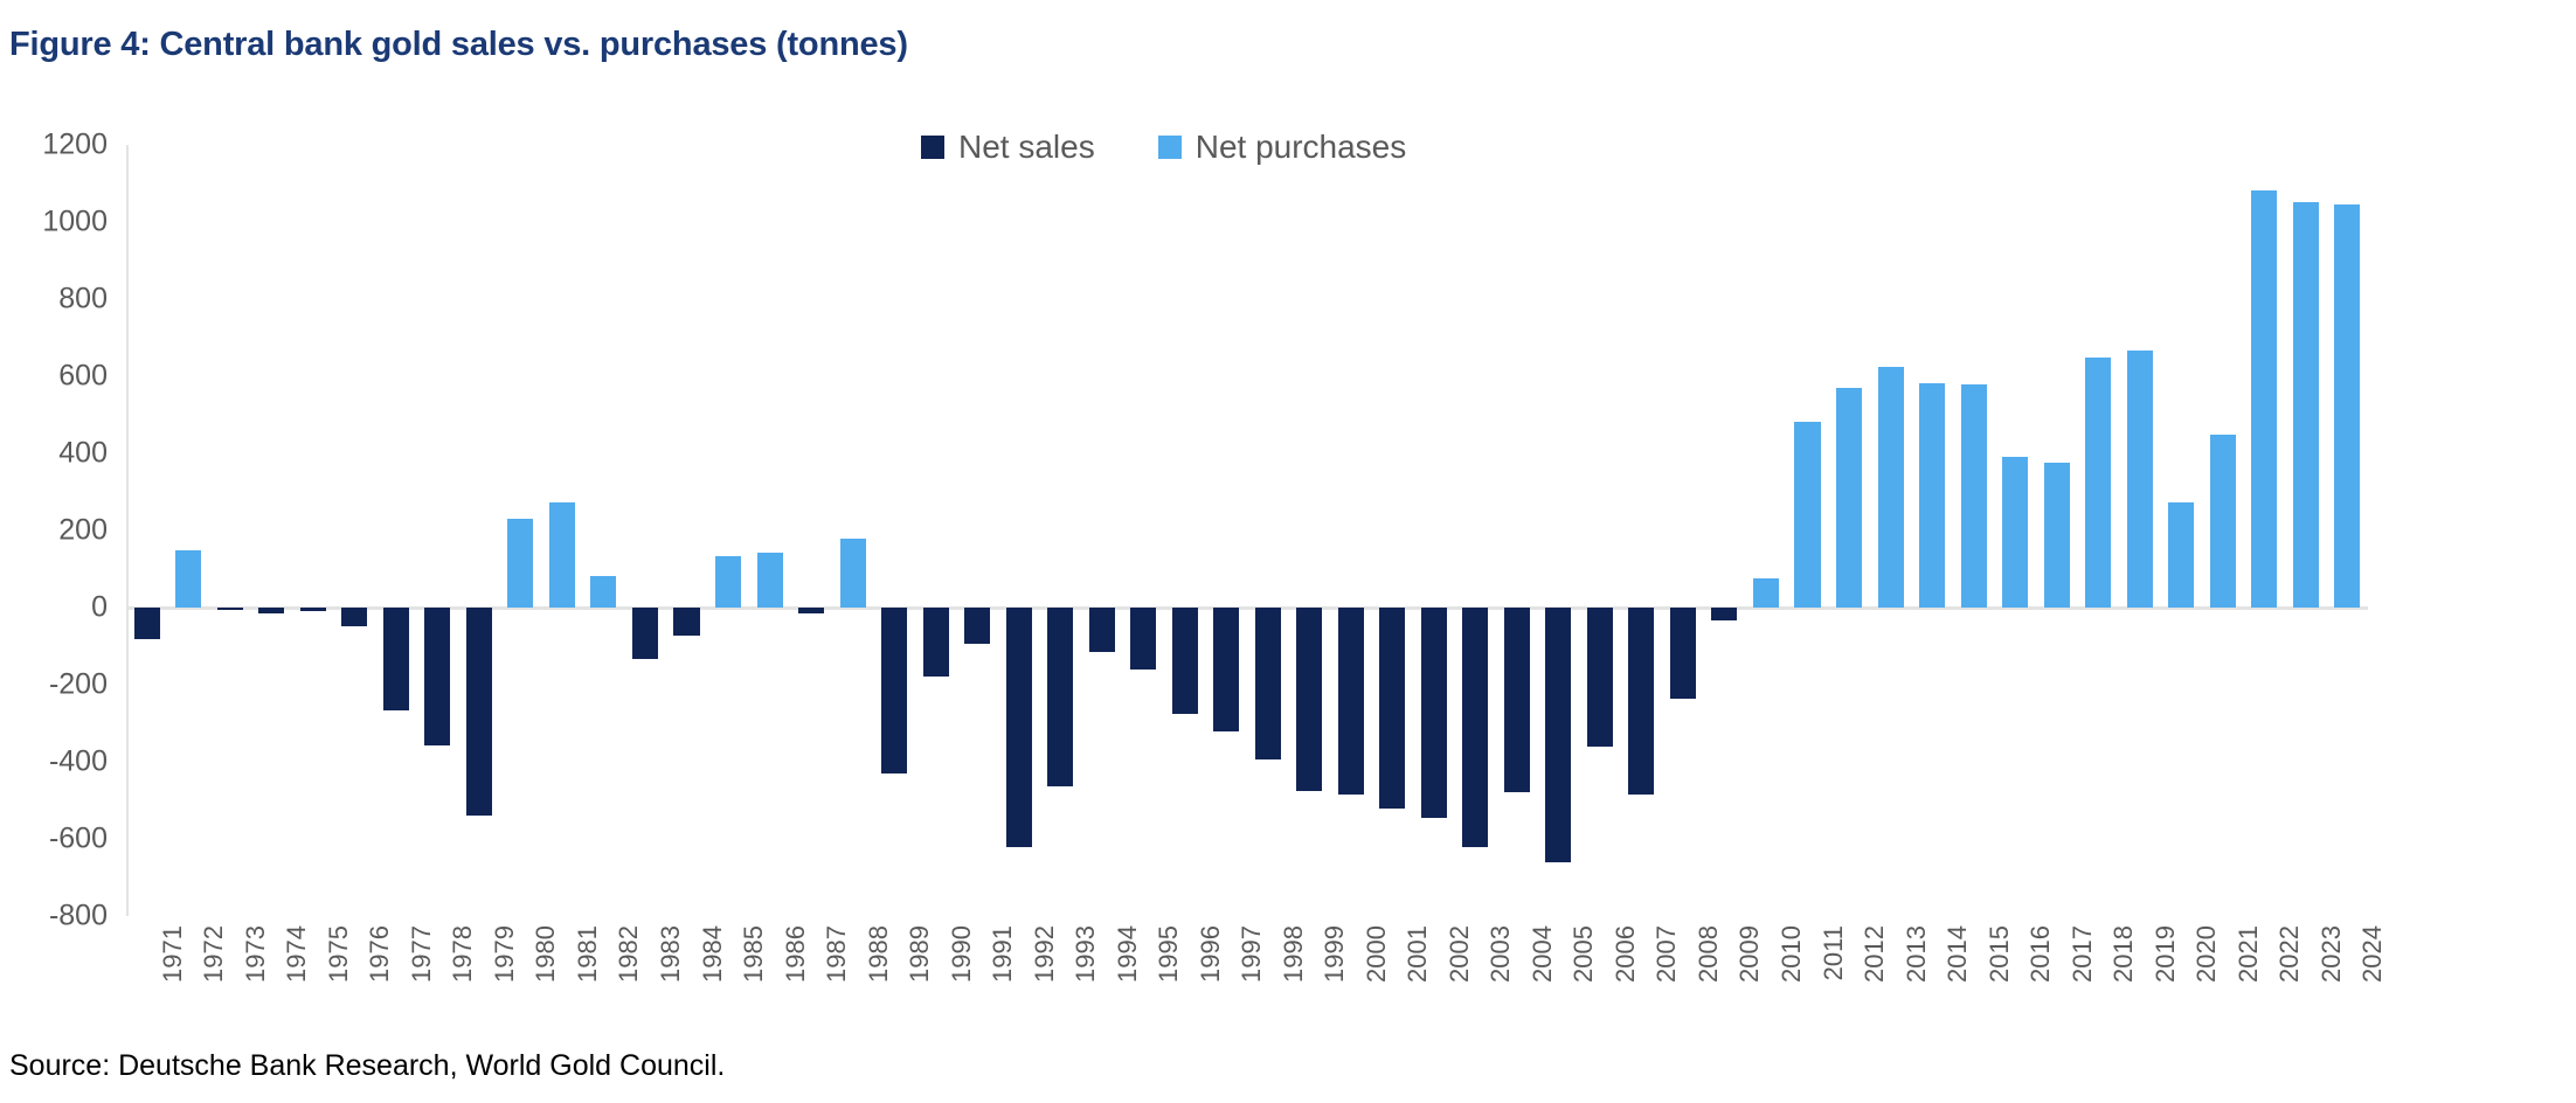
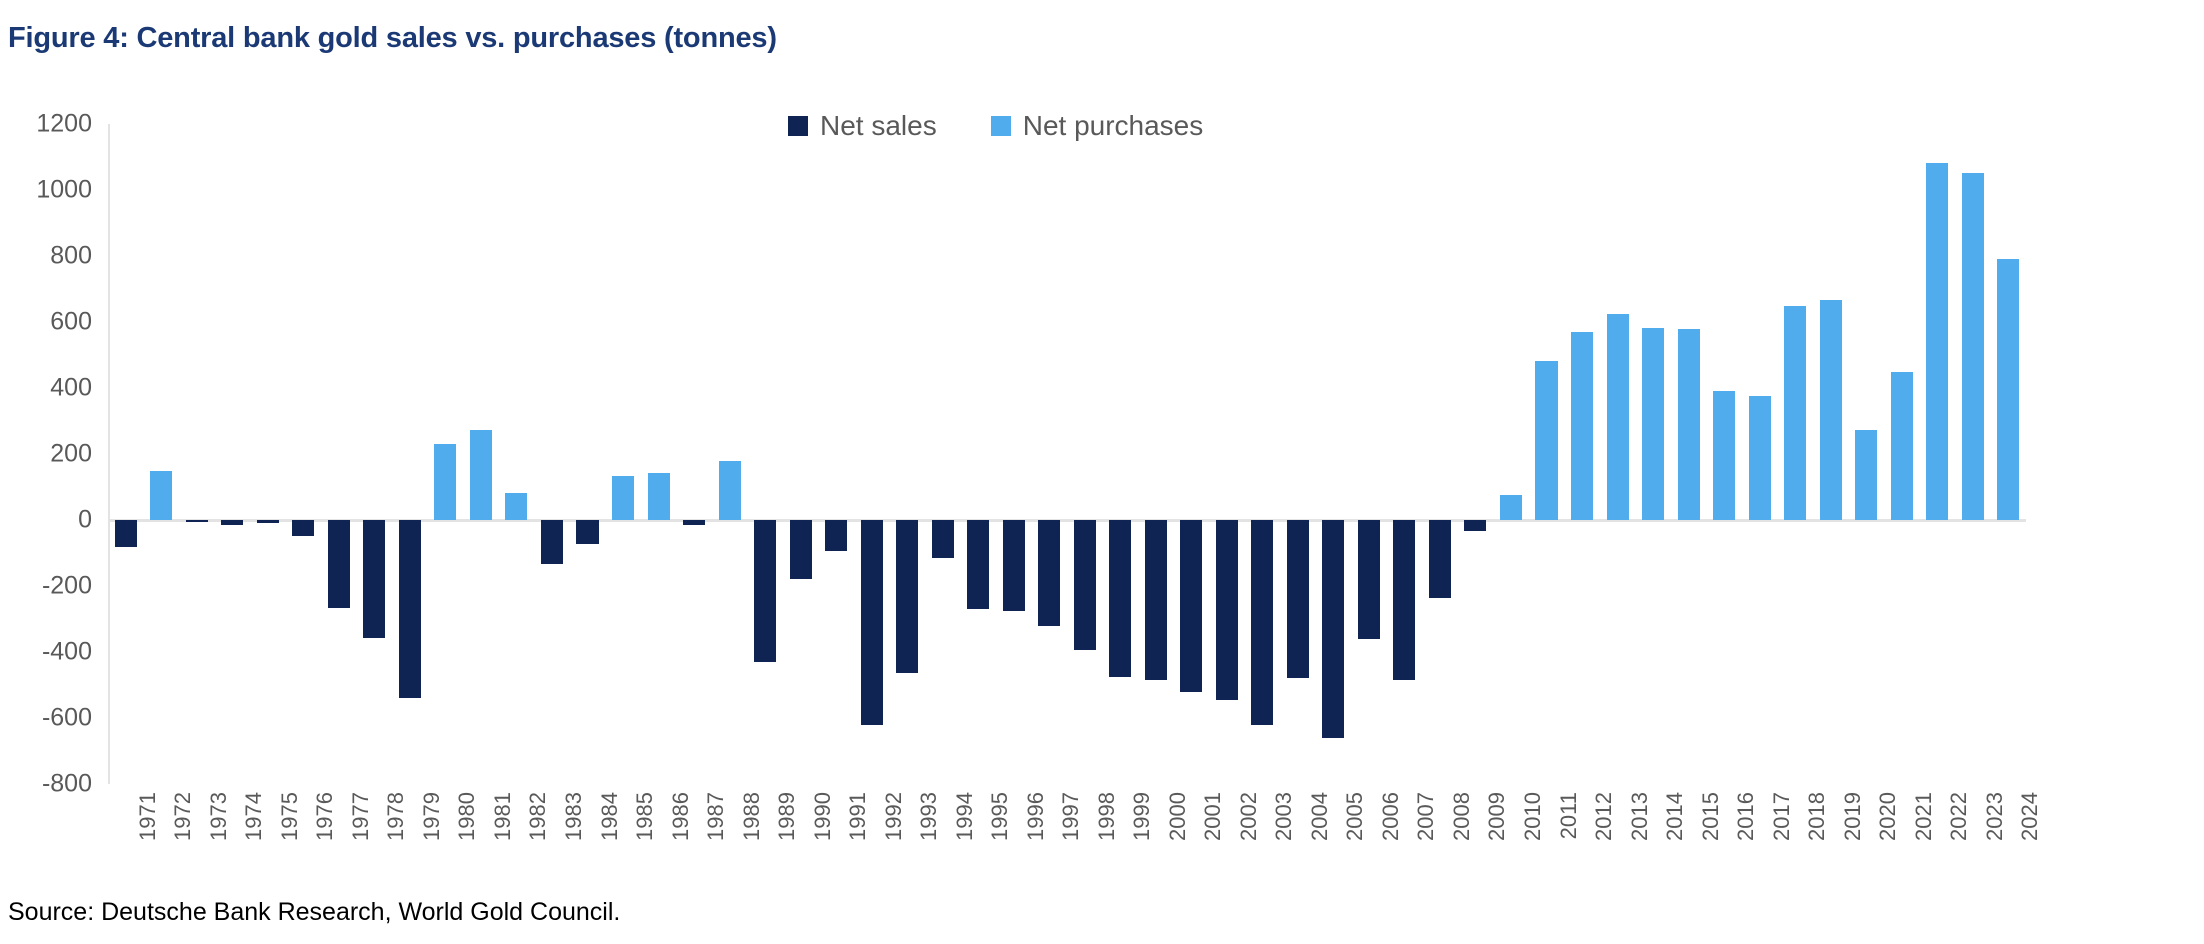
Net sales/1995: -160 -> -270
Net purchases/2024: 1040 -> 790
